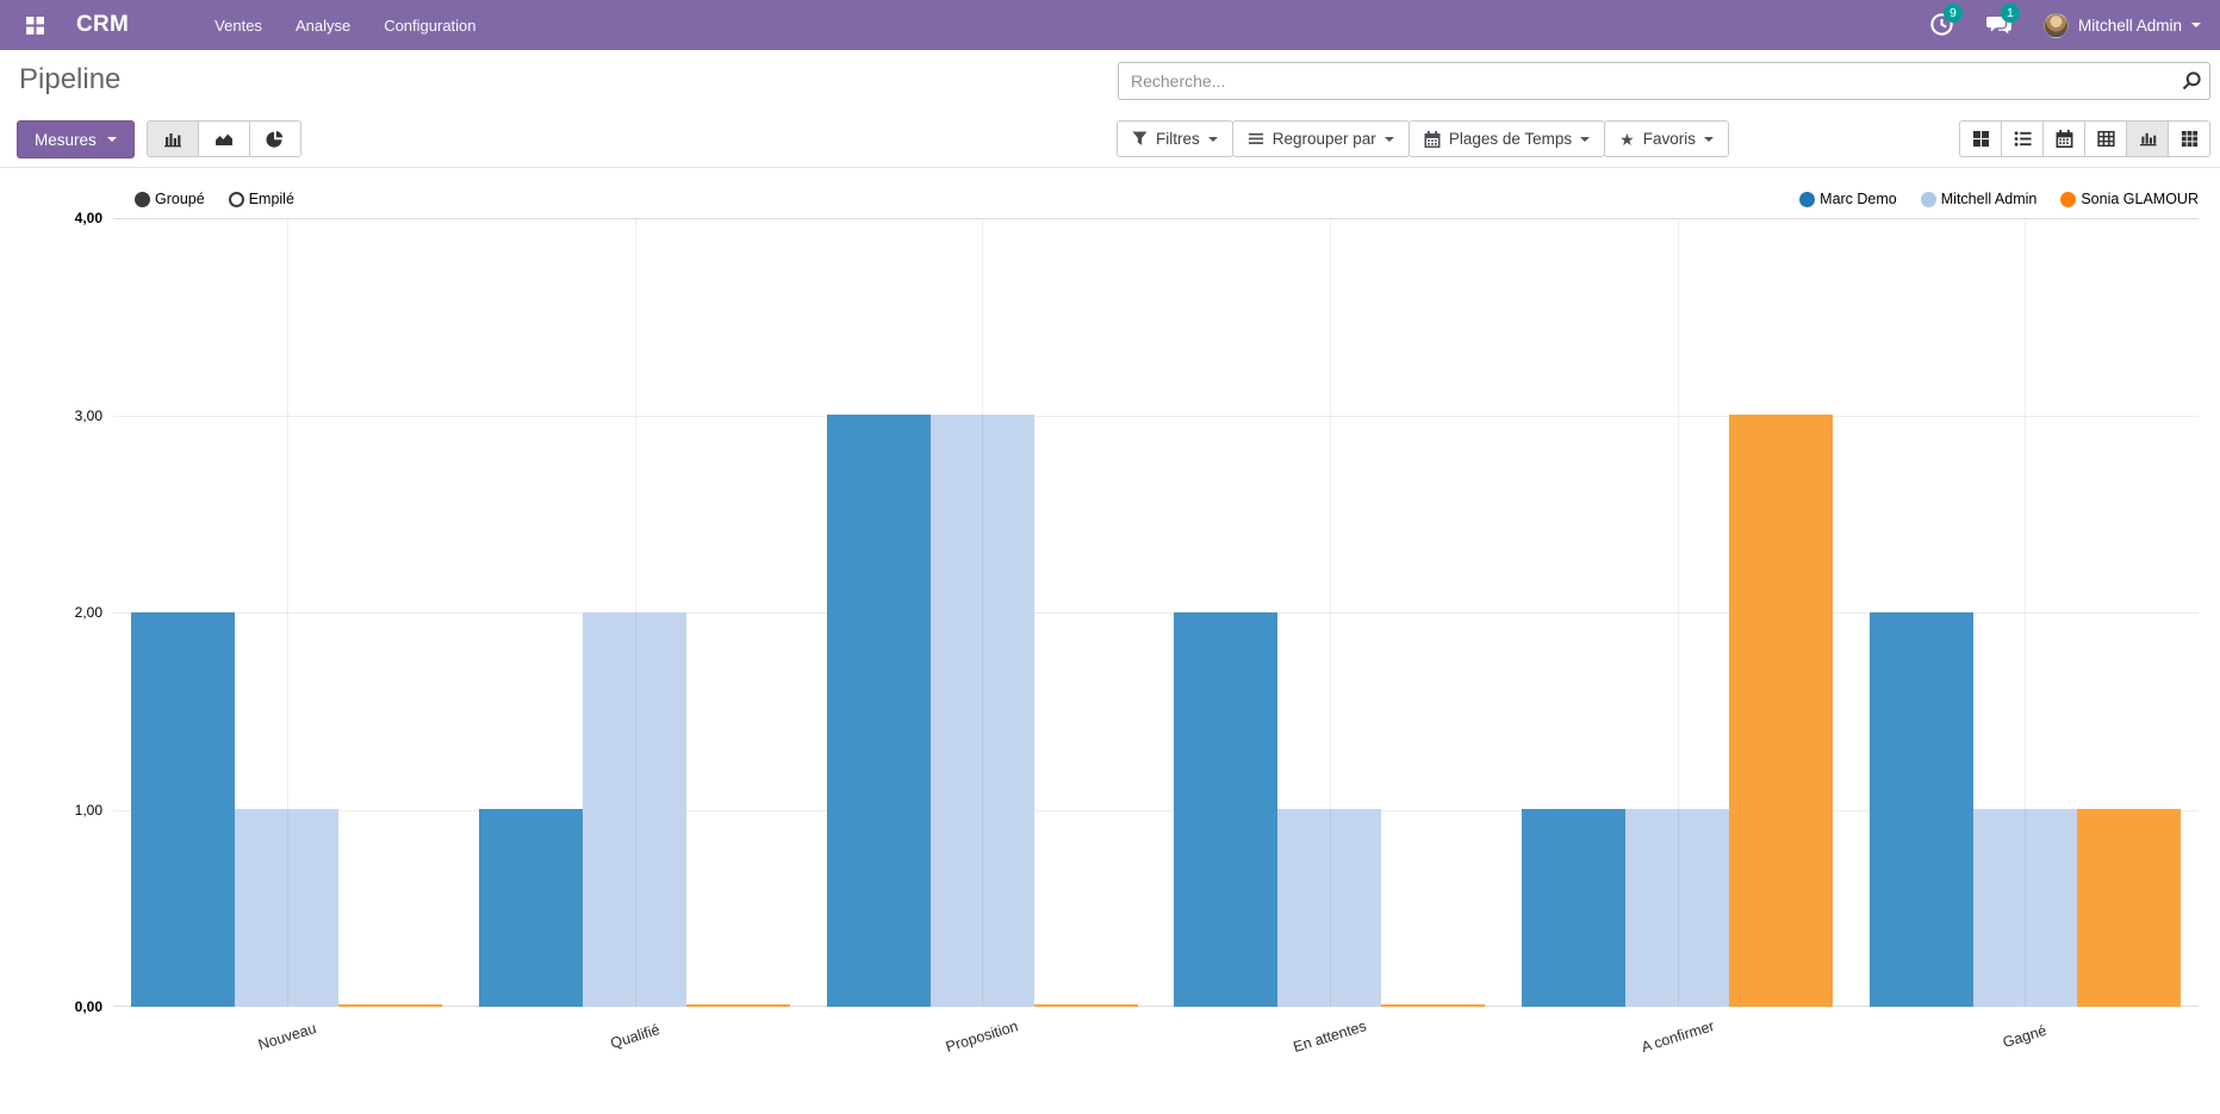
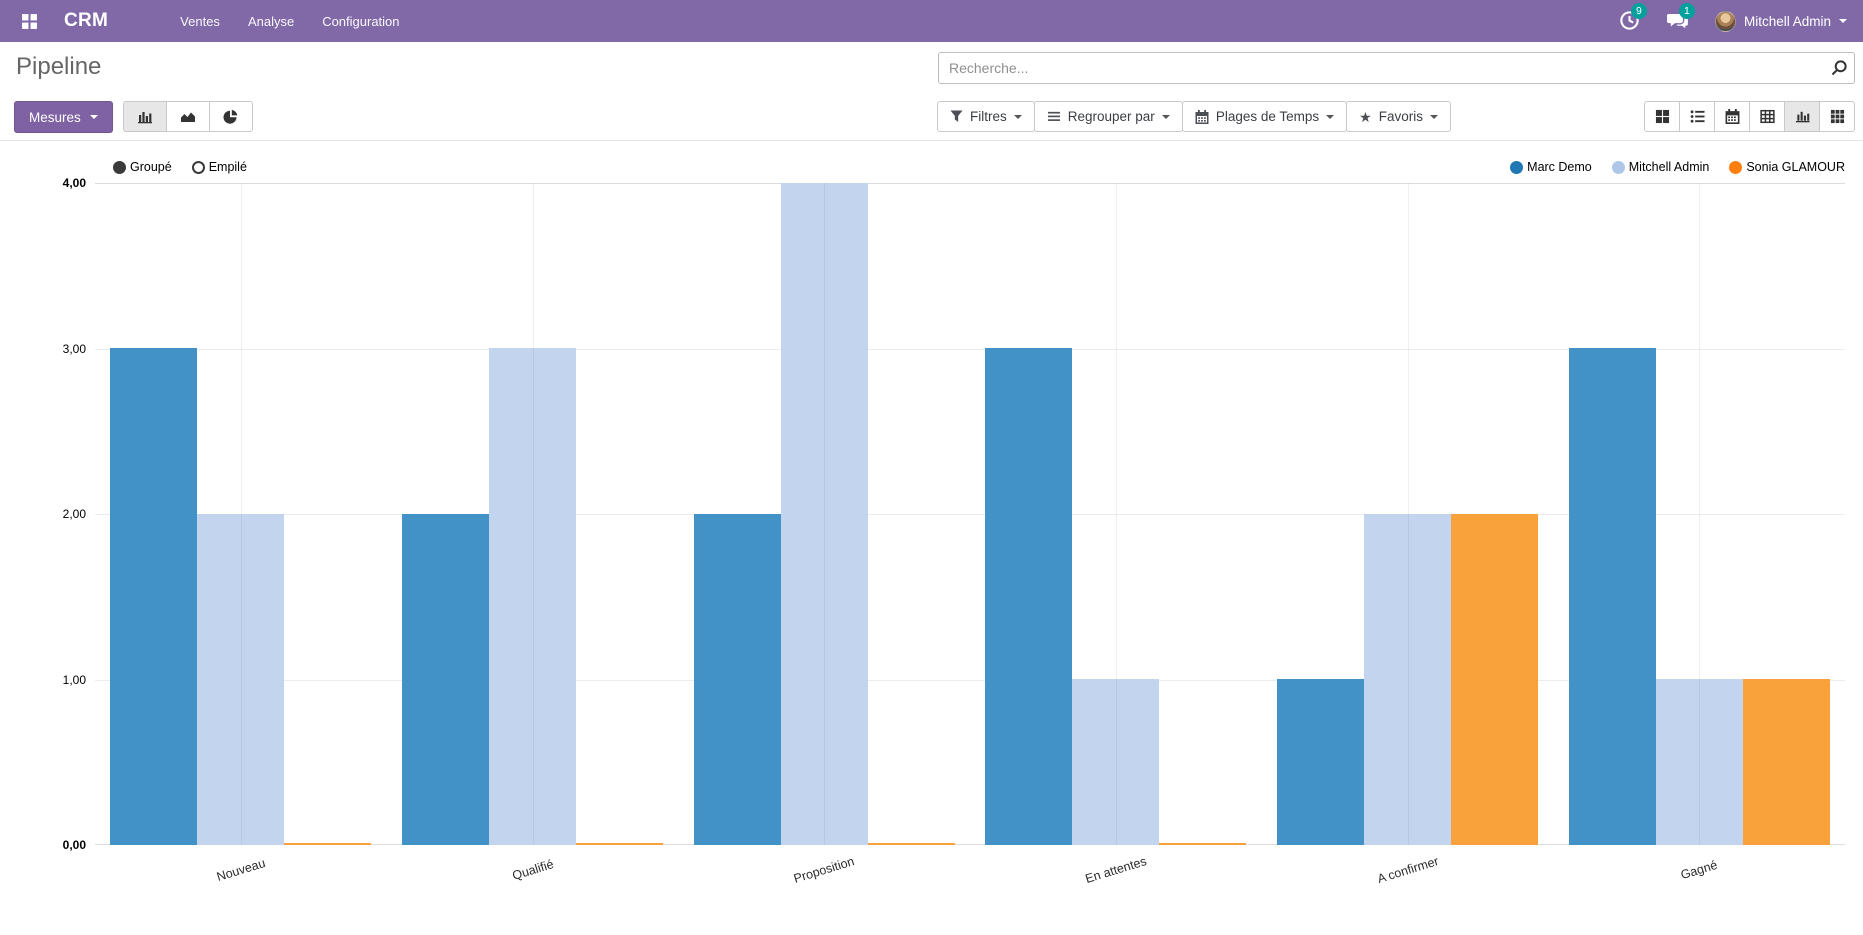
Marc Demo/Nouveau: 2 -> 3
Mitchell Admin/Nouveau: 1 -> 2
Marc Demo/Qualifié: 1 -> 2
Mitchell Admin/Qualifié: 2 -> 3
Marc Demo/Proposition: 3 -> 2
Mitchell Admin/Proposition: 3 -> 4
Marc Demo/En attentes: 2 -> 3
Mitchell Admin/A confirmer: 1 -> 2
Sonia GLAMOUR/A confirmer: 3 -> 2
Marc Demo/Gagné: 2 -> 3
